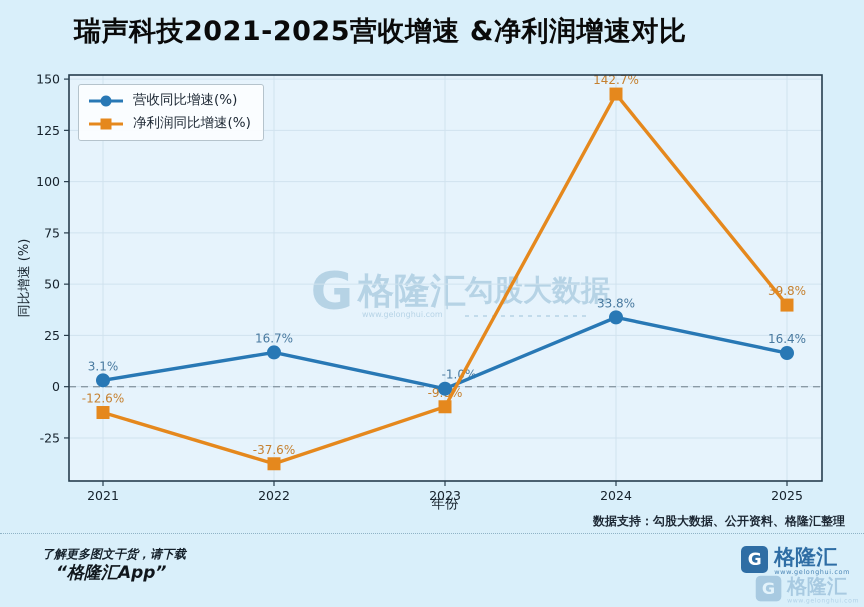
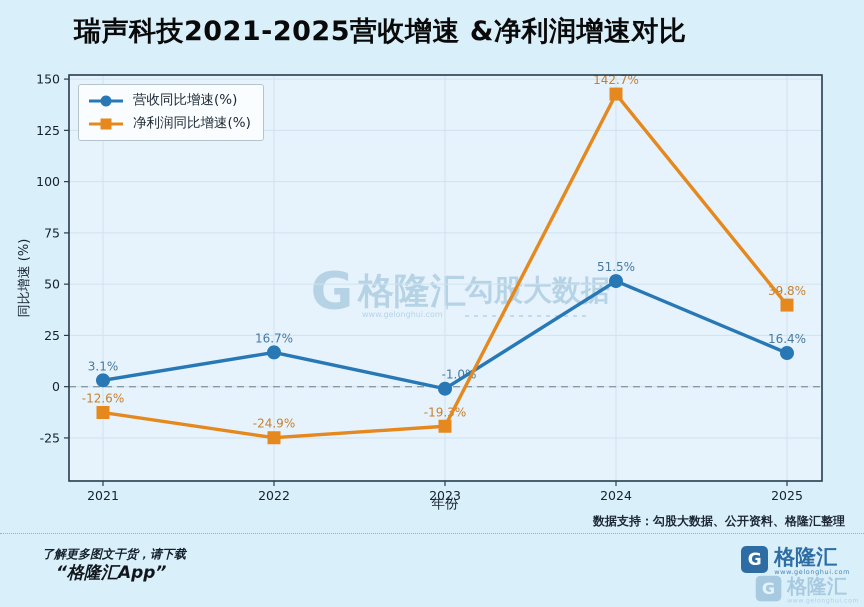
净利润同比增速(%)/2022: -37.6% -> -24.9%
净利润同比增速(%)/2023: -9.8% -> -19.3%
营收同比增速(%)/2024: 33.8% -> 51.5%
